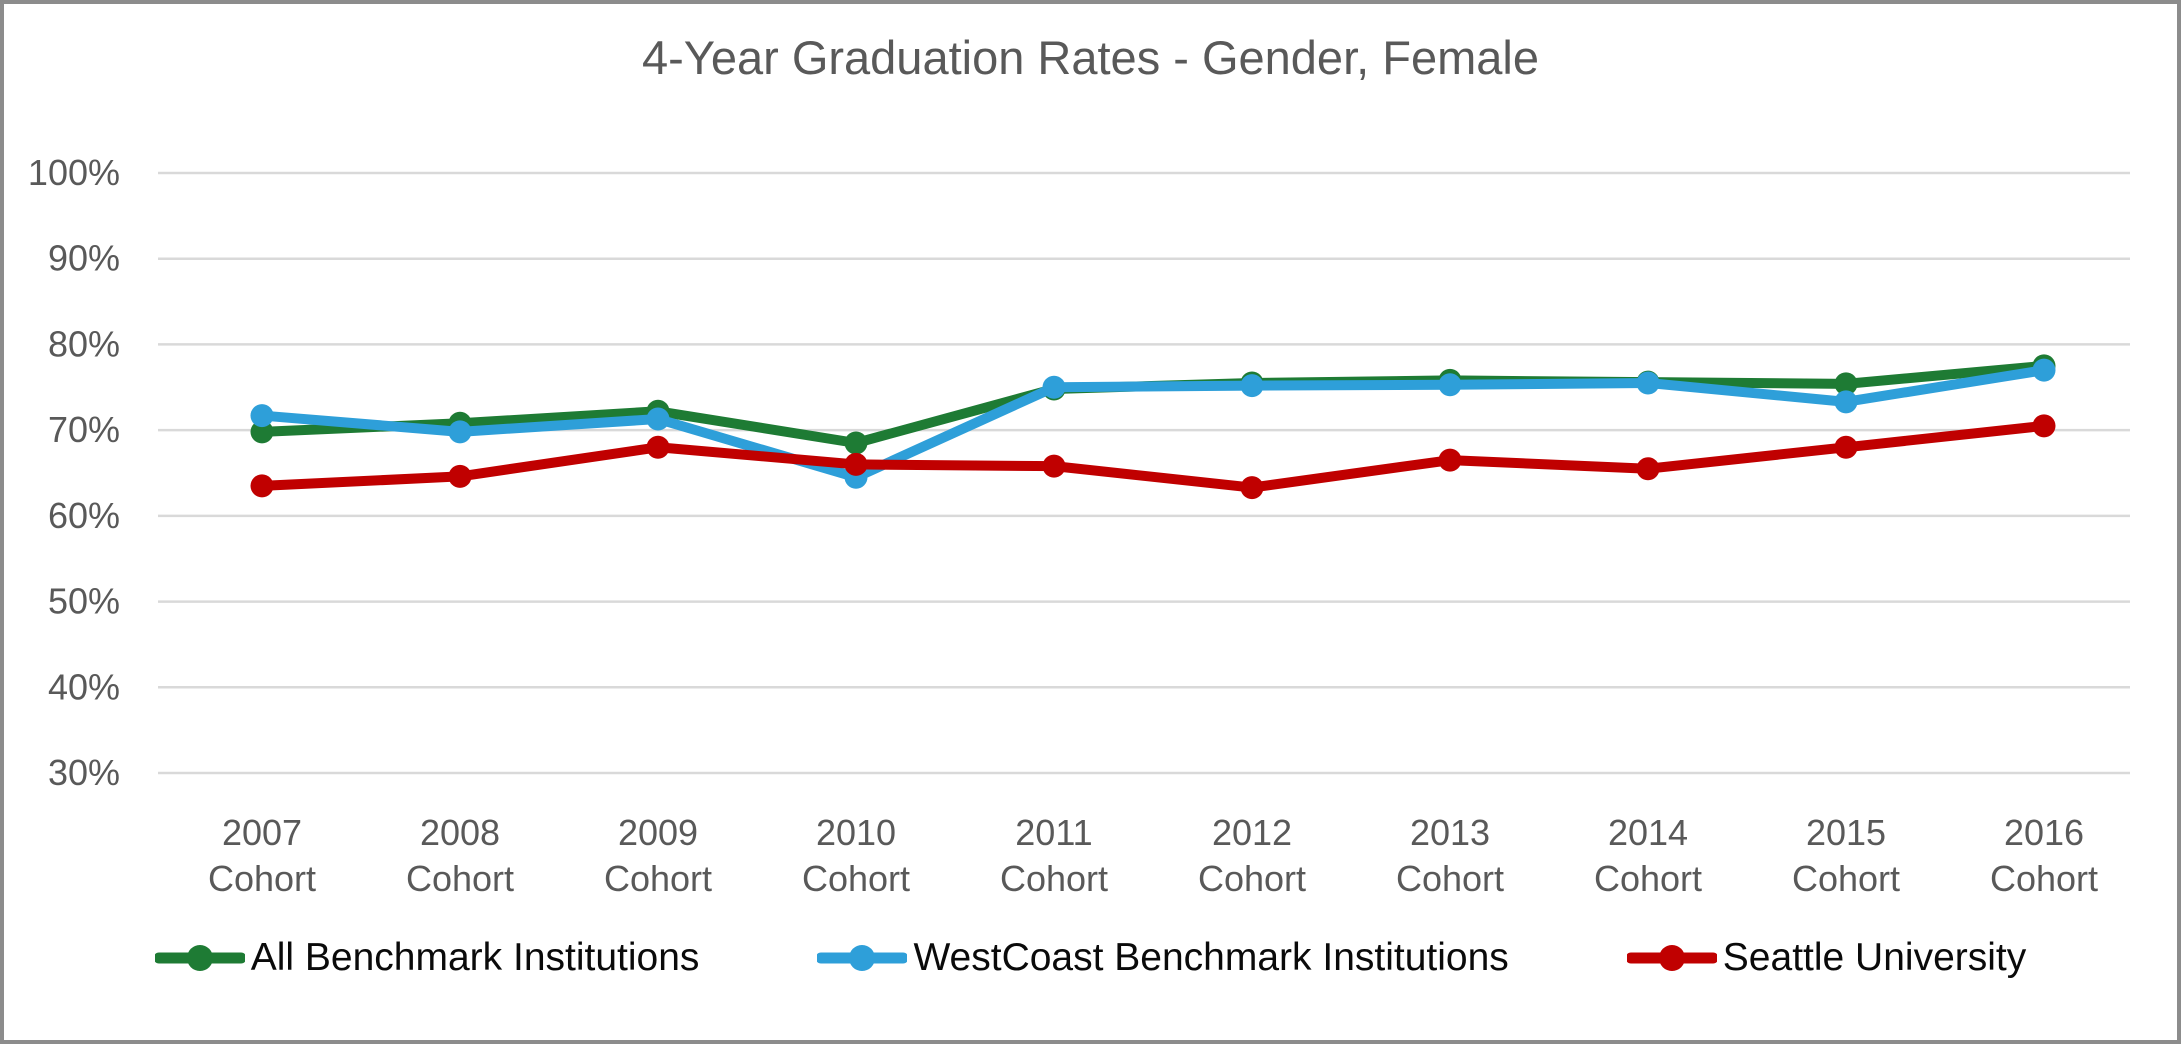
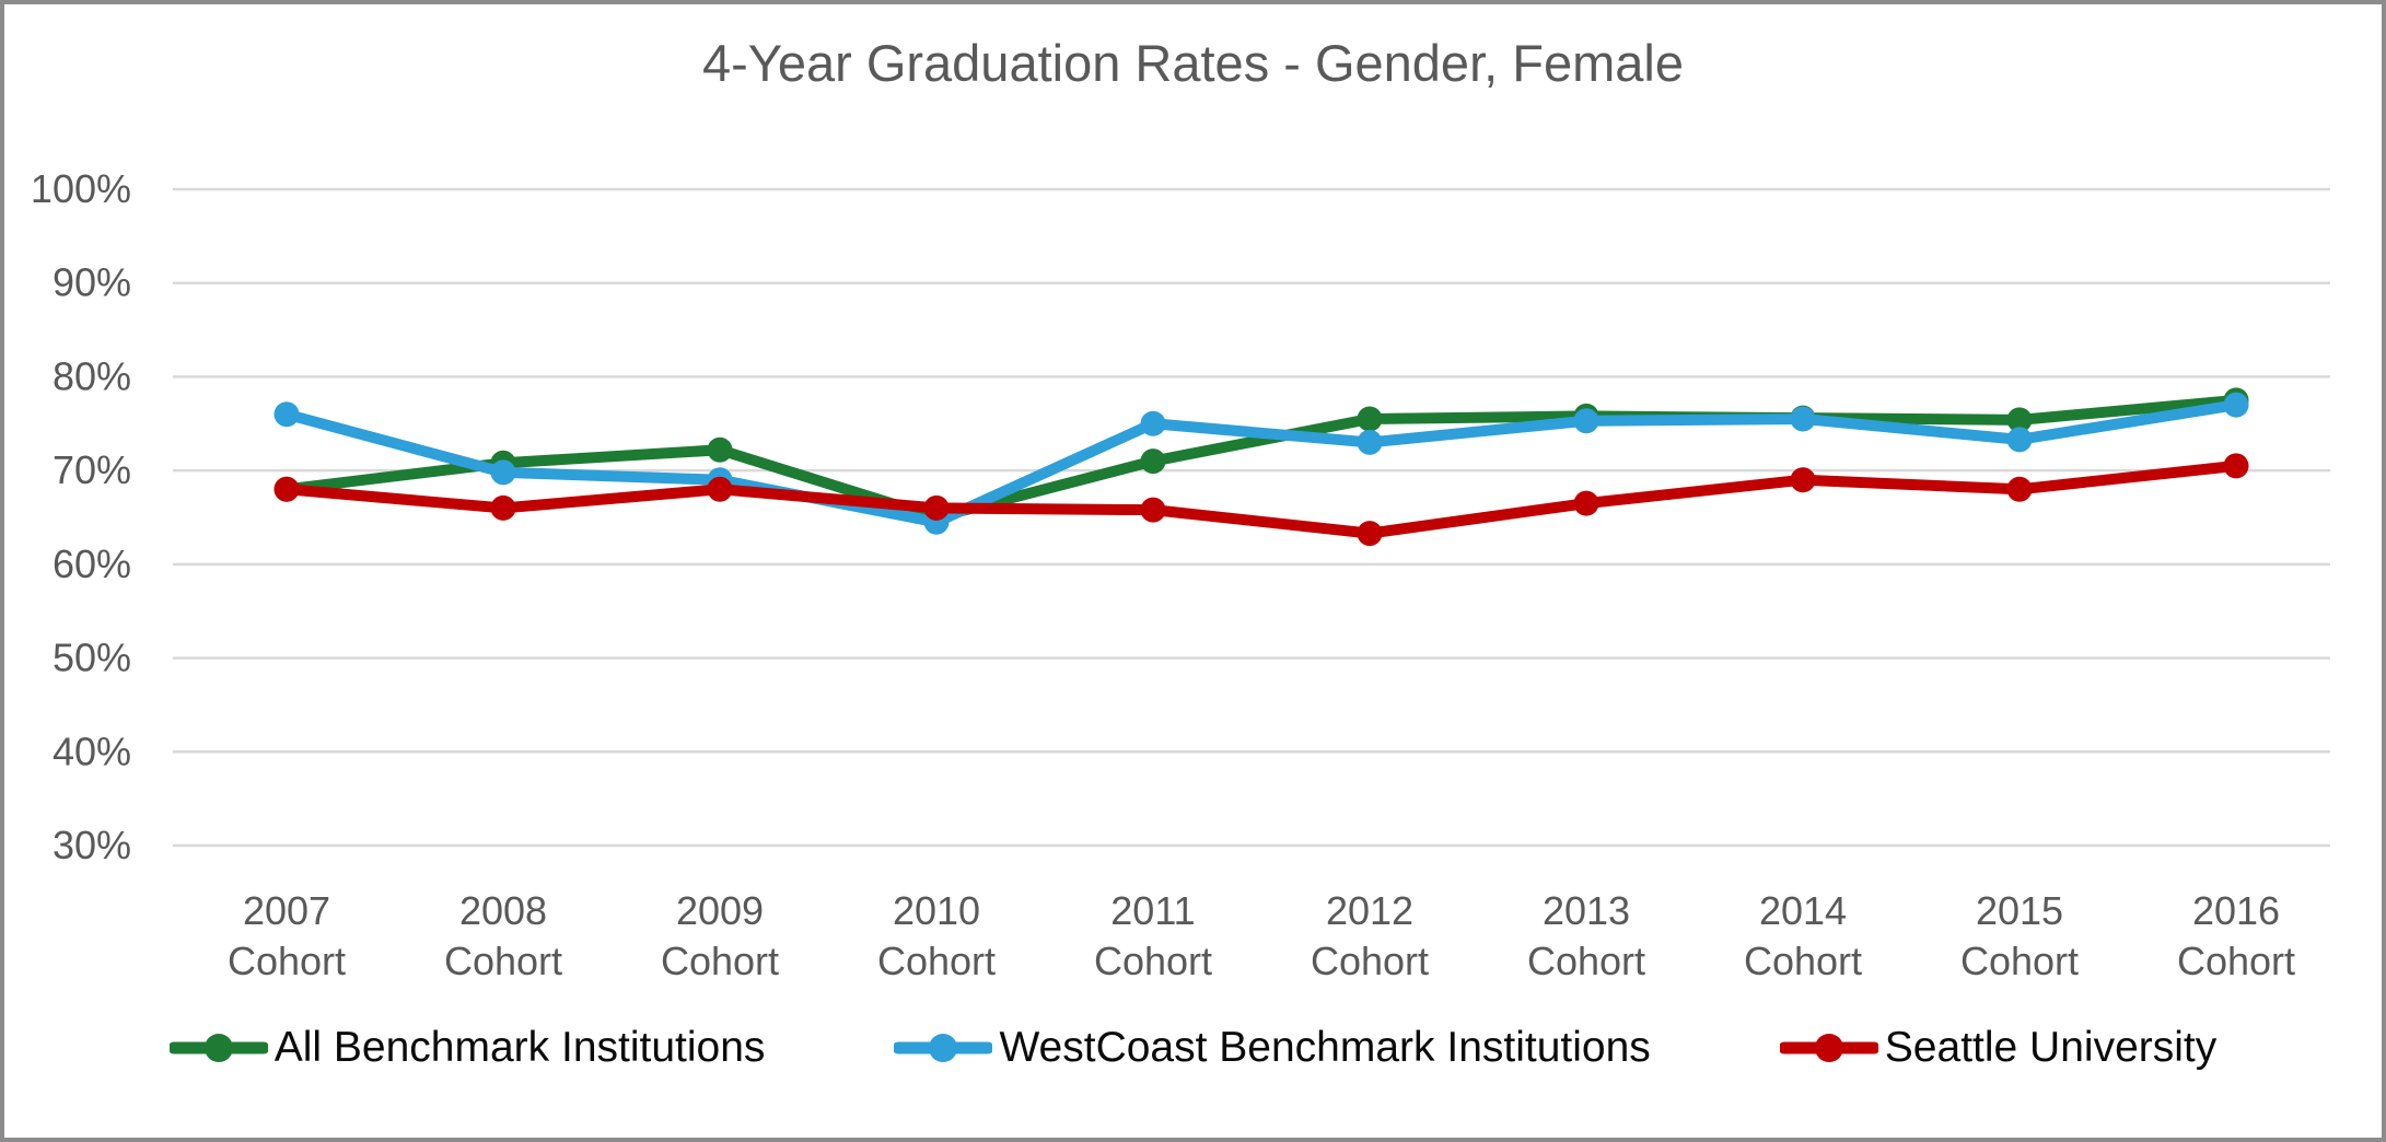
All Benchmark Institutions/2007: 70% -> 68%
WestCoast Benchmark Institutions/2007: 72% -> 76%
Seattle University/2007: 64% -> 68%
Seattle University/2008: 65% -> 66%
WestCoast Benchmark Institutions/2009: 71% -> 69%
All Benchmark Institutions/2010: 68% -> 65%
All Benchmark Institutions/2011: 75% -> 71%
WestCoast Benchmark Institutions/2012: 75% -> 73%
Seattle University/2014: 66% -> 69%
